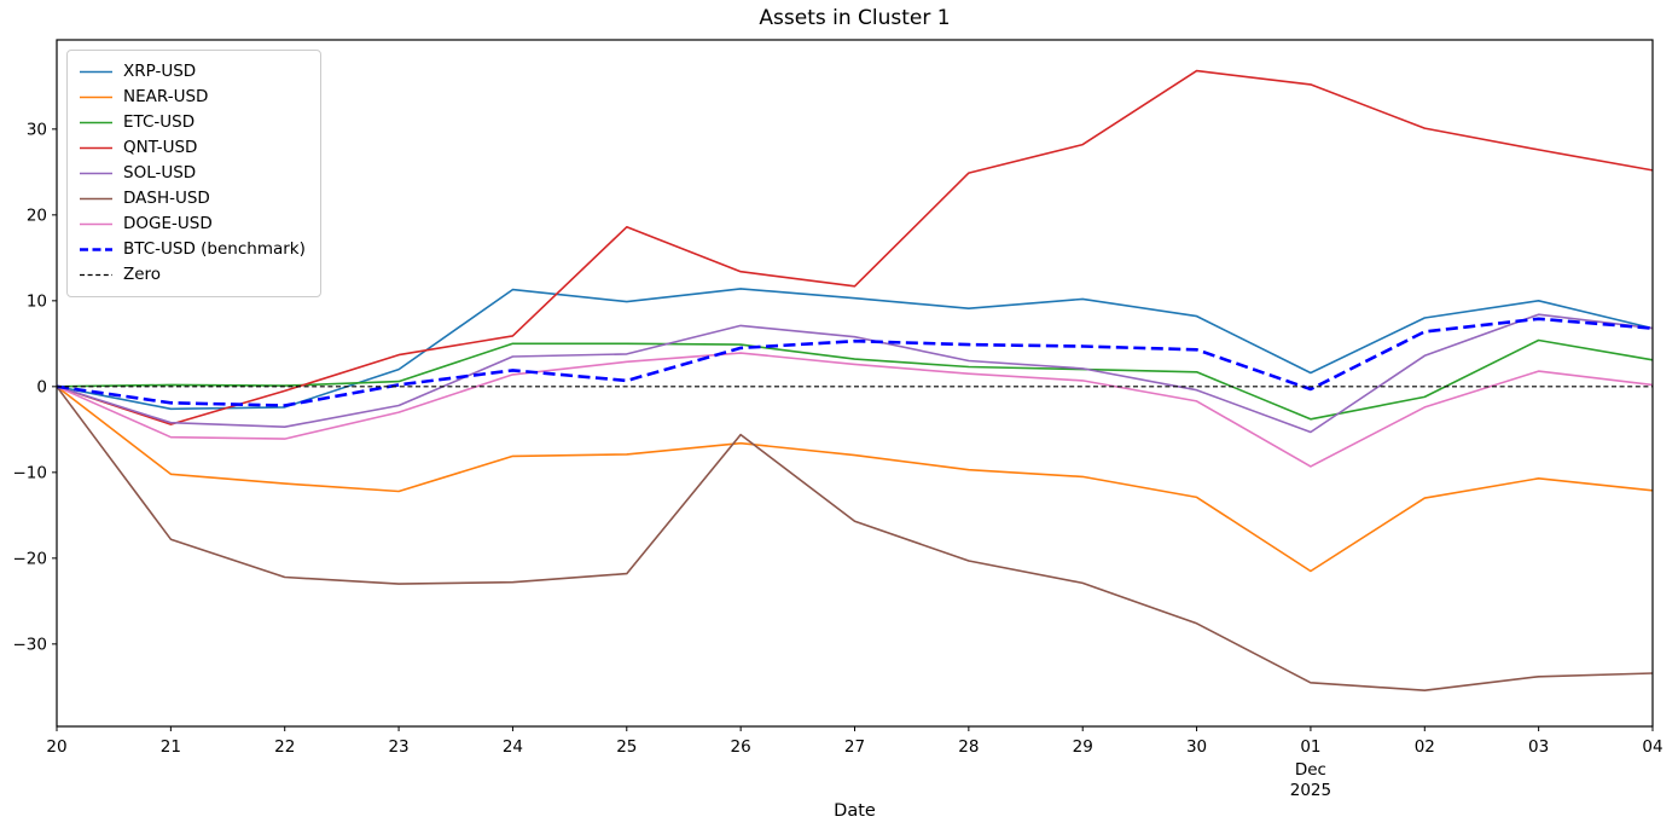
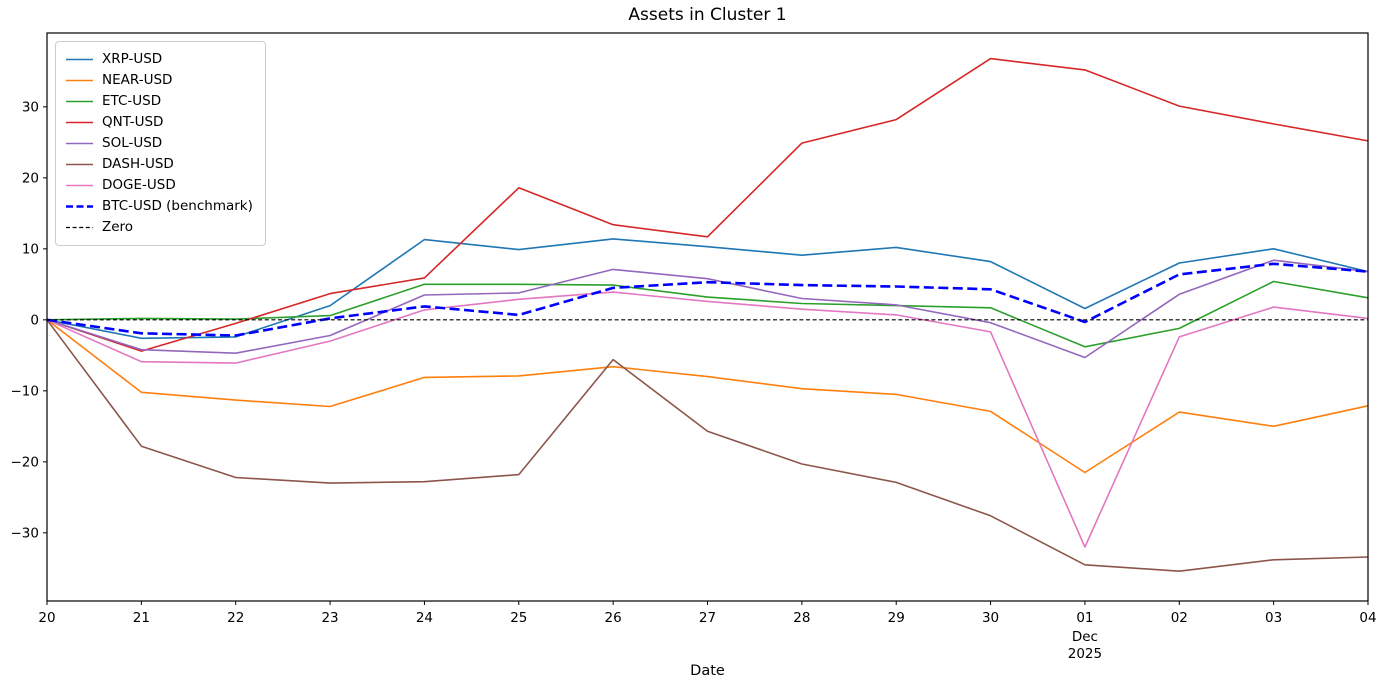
DOGE-USD/01: -9 -> -32
NEAR-USD/03: -11 -> -15
